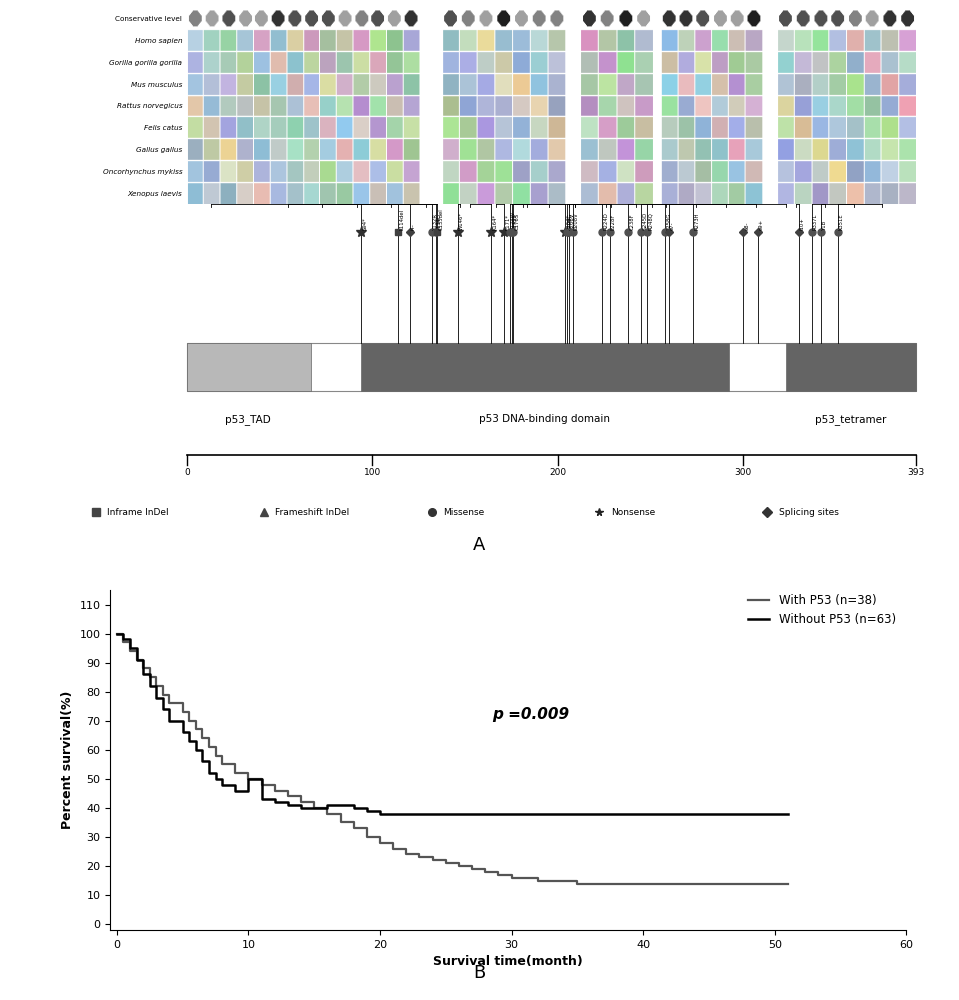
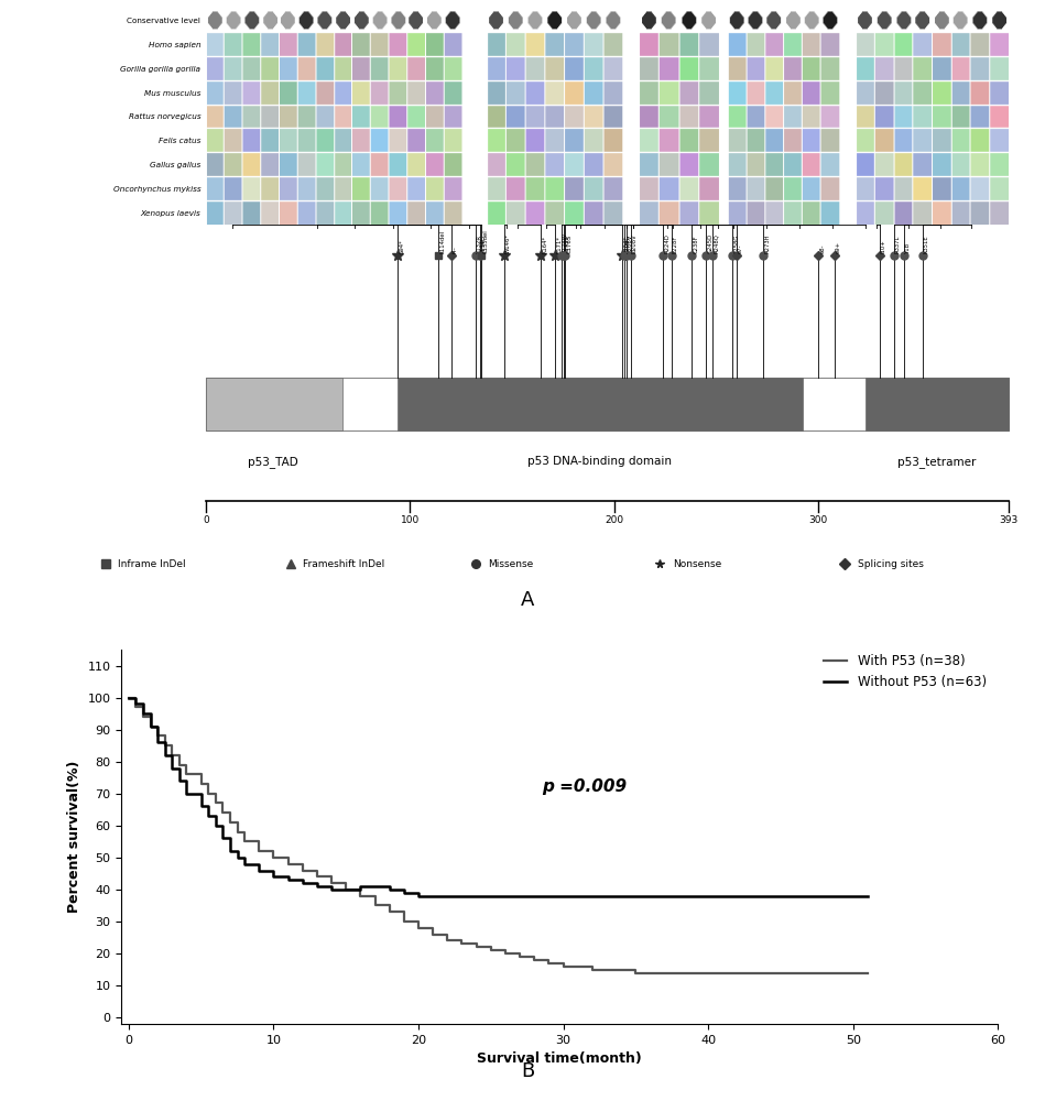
Without P53 (n=63)/10: 50 -> 44
